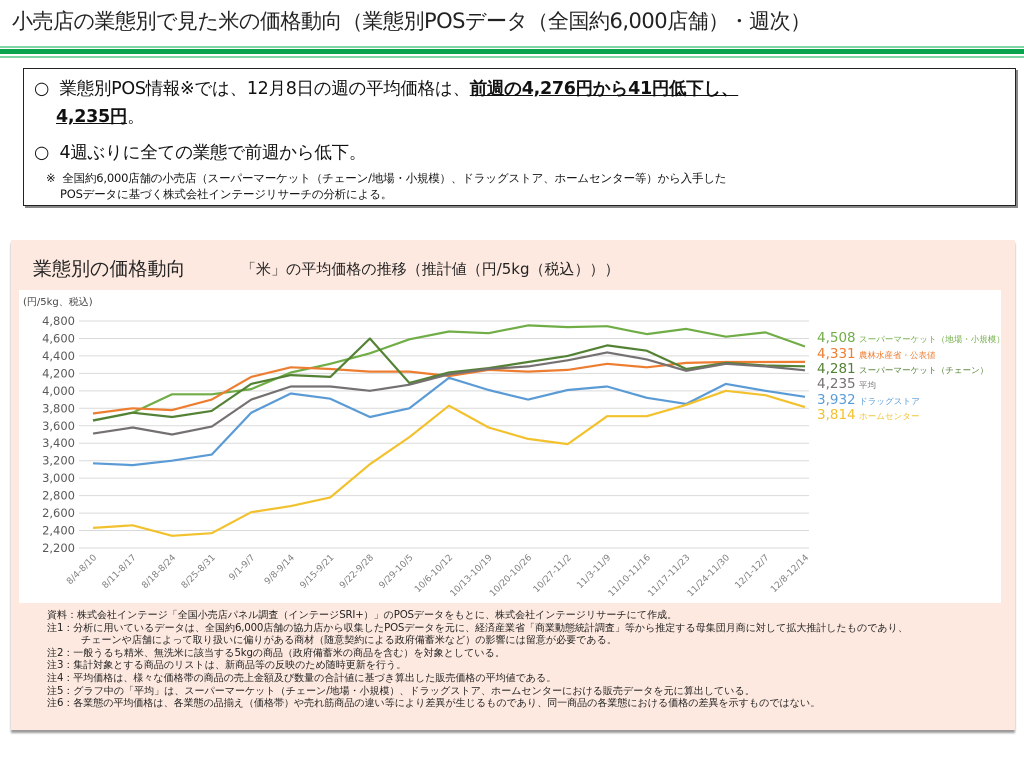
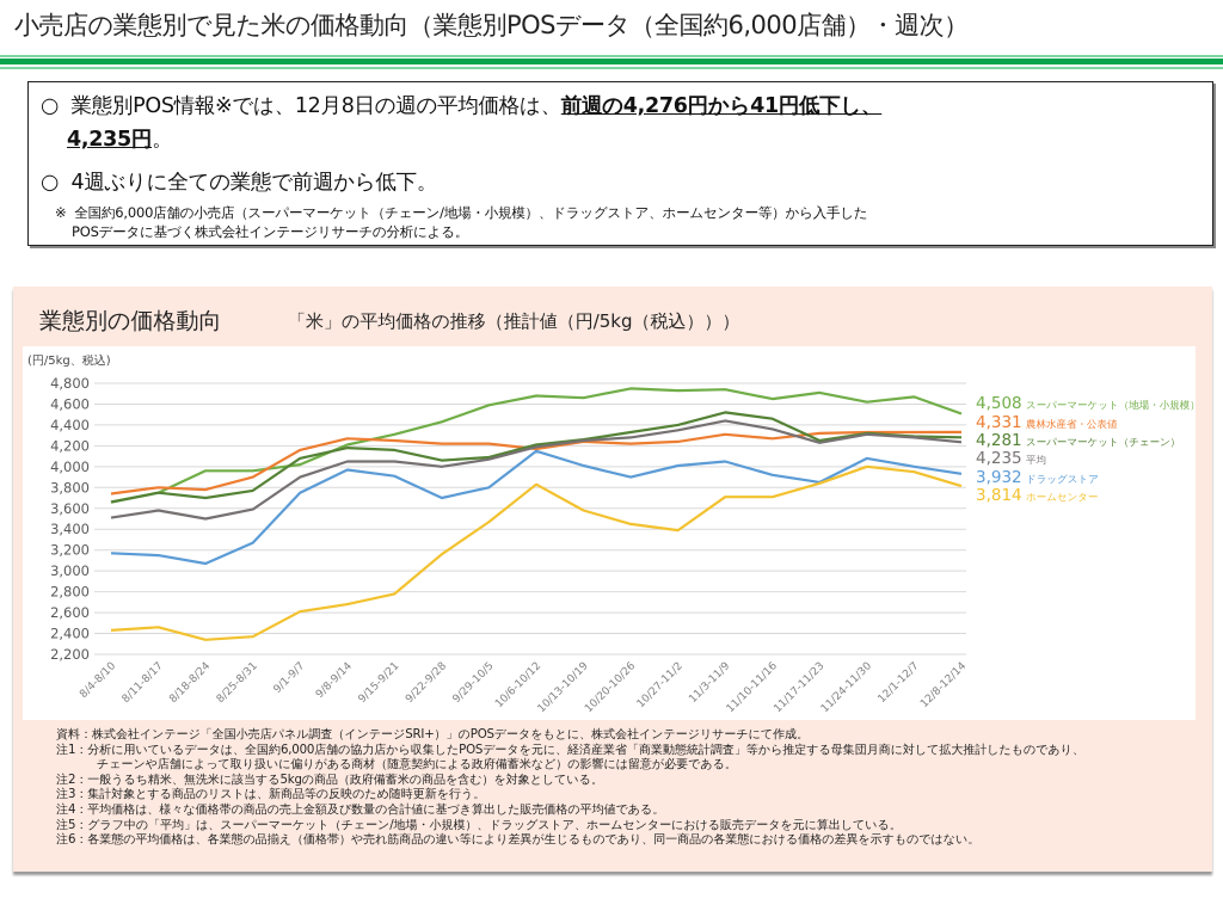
ドラッグストア/8/18-8/24: 3200 -> 3100
スーパーマーケット（チェーン）/9/22-9/28: 4600 -> 4100
